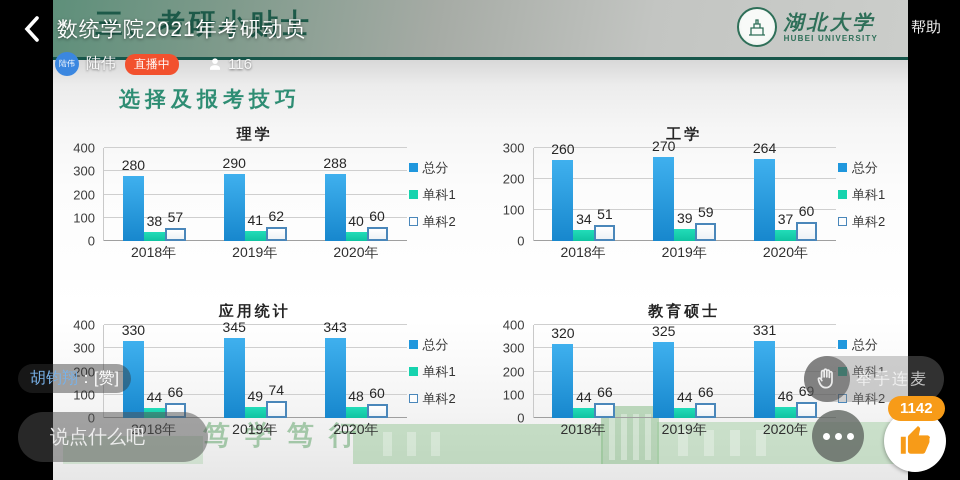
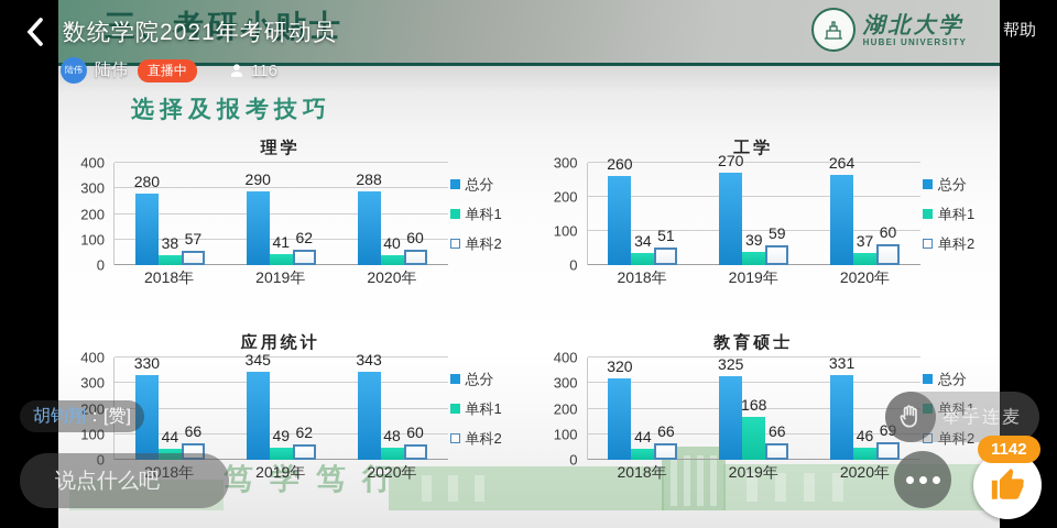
应用统计/单科2/2019年: 74 -> 62
教育硕士/单科1/2019年: 44 -> 168
